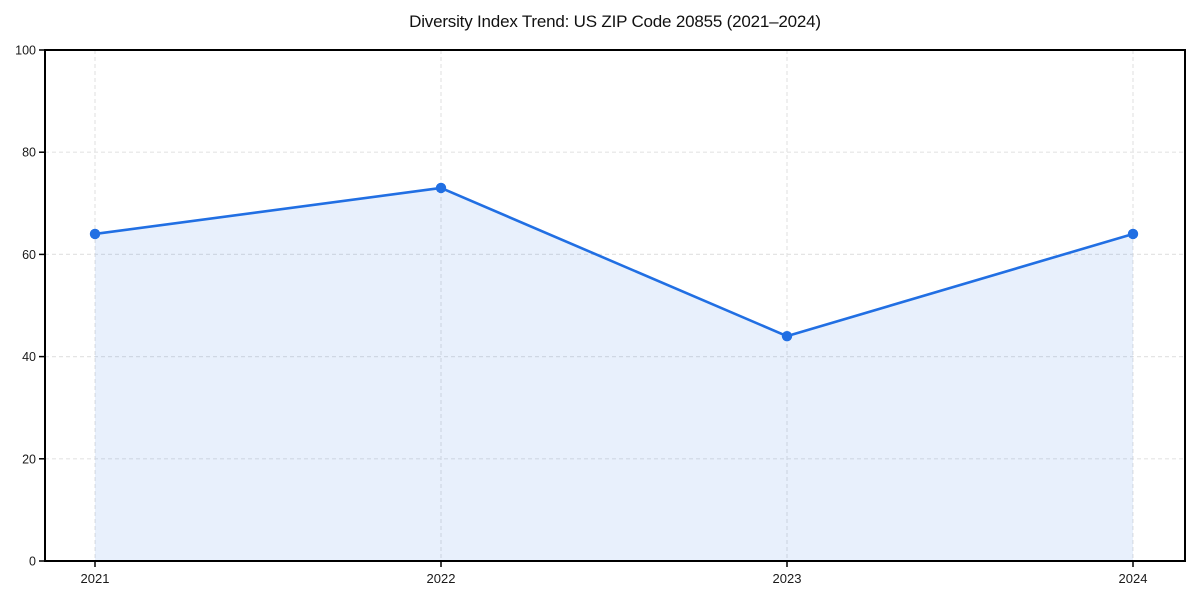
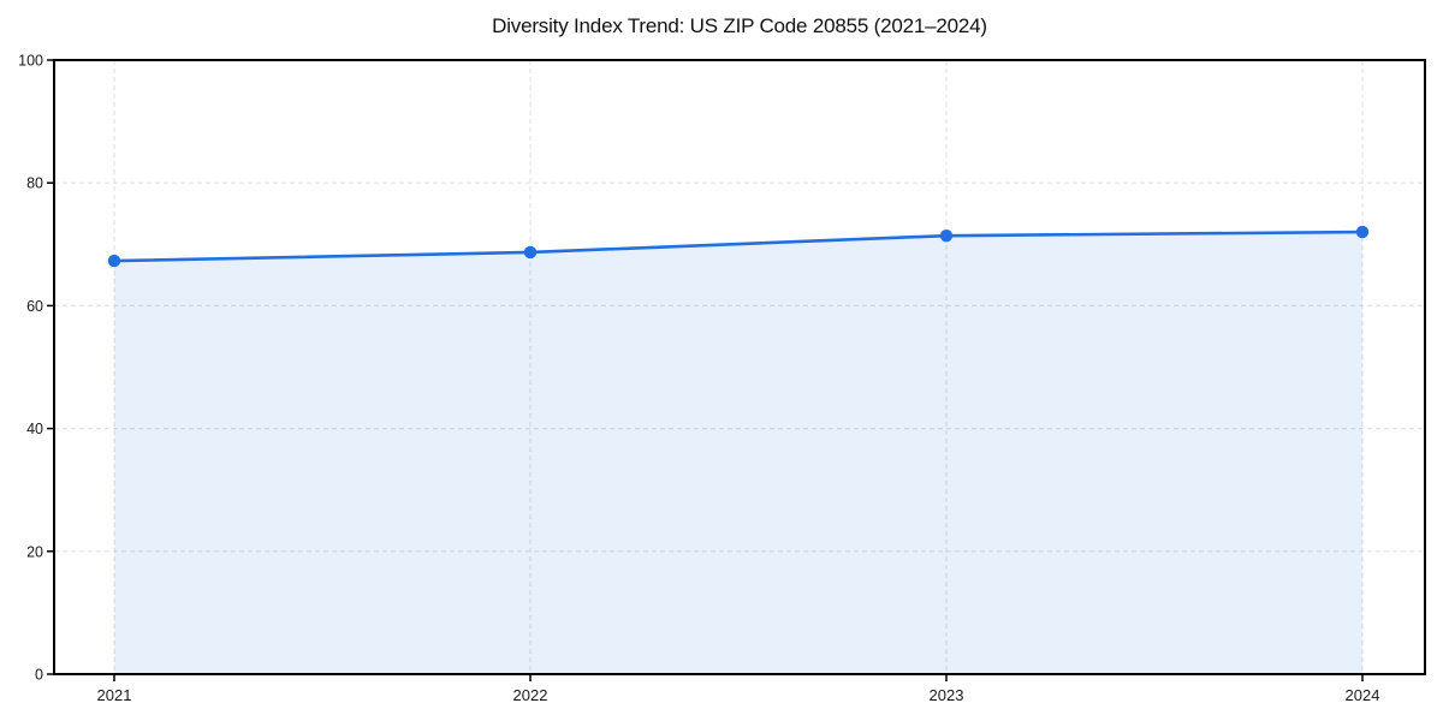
2021: 64 -> 67
2022: 73 -> 69
2023: 44 -> 71
2024: 64 -> 72
